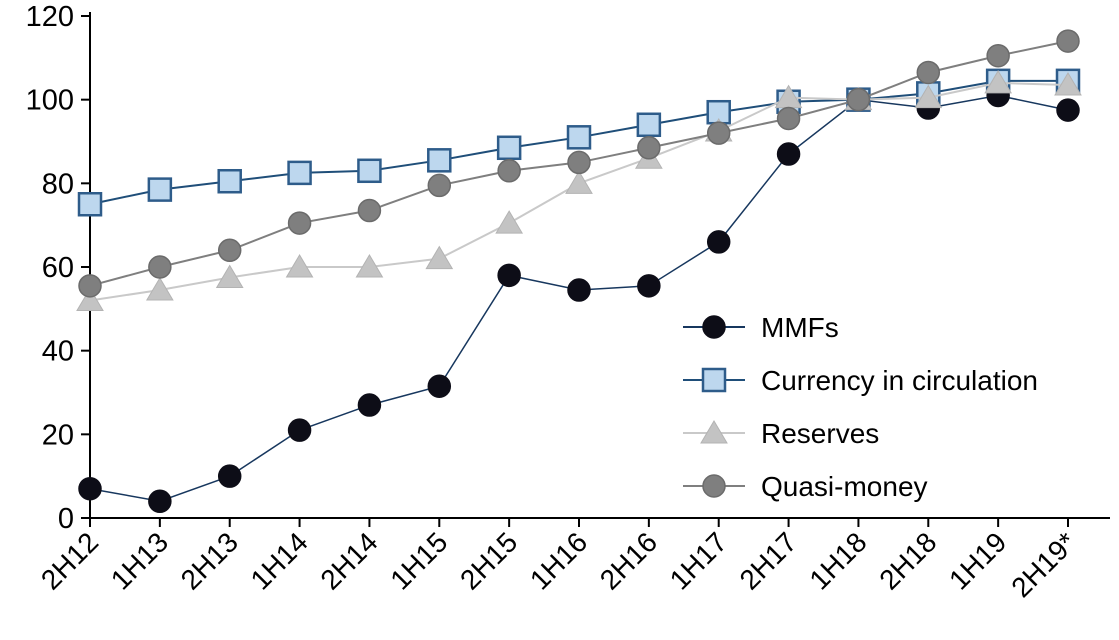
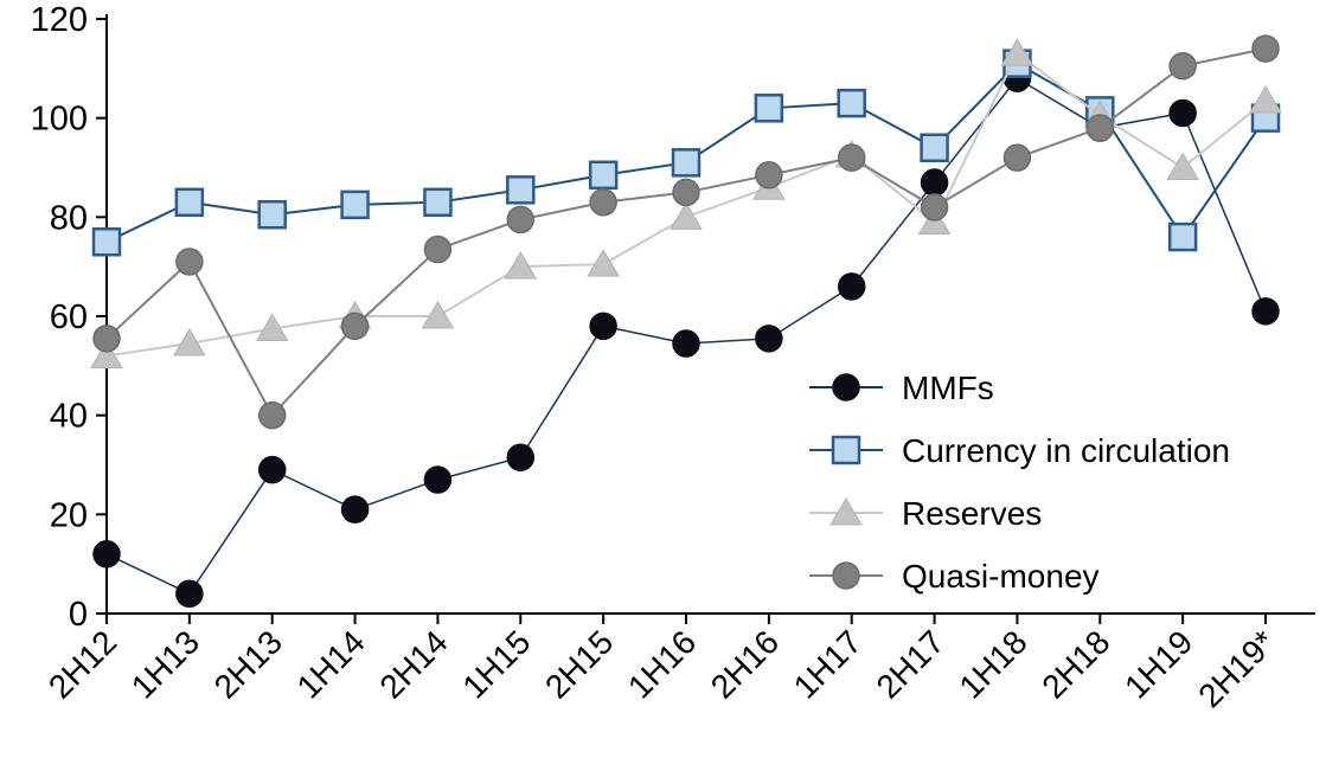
MMFs/2H12: 7 -> 12
Currency in circulation/1H13: 78 -> 83
Quasi-money/1H13: 60 -> 71
MMFs/2H13: 10 -> 29
Quasi-money/2H13: 64 -> 40
Quasi-money/1H14: 70 -> 58
Reserves/1H15: 62 -> 70
Currency in circulation/2H16: 94 -> 102
Currency in circulation/1H17: 97 -> 103
Currency in circulation/2H17: 100 -> 94
Reserves/2H17: 100 -> 79
Quasi-money/2H17: 96 -> 82
MMFs/1H18: 100 -> 108
Currency in circulation/1H18: 100 -> 111
Reserves/1H18: 100 -> 113
Quasi-money/1H18: 100 -> 92
Quasi-money/2H18: 106 -> 98
Currency in circulation/1H19: 104 -> 76
Reserves/1H19: 104 -> 90
MMFs/2H19*: 98 -> 61
Currency in circulation/2H19*: 104 -> 100
